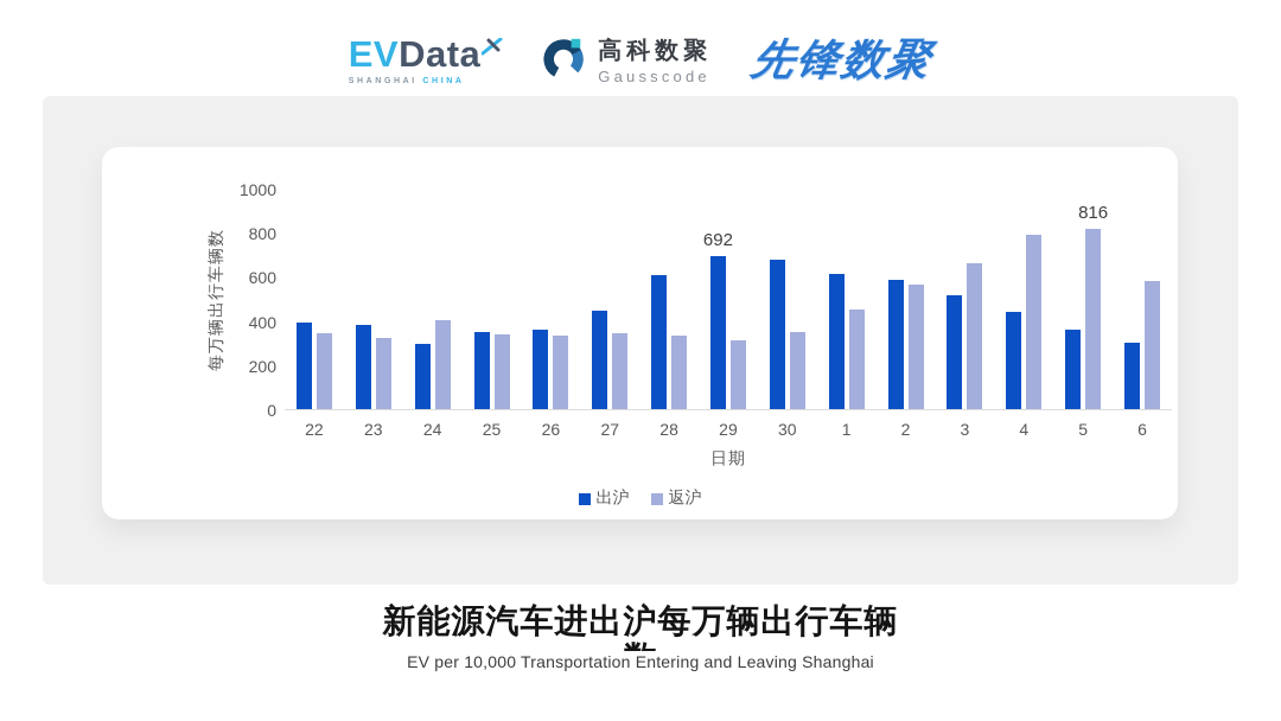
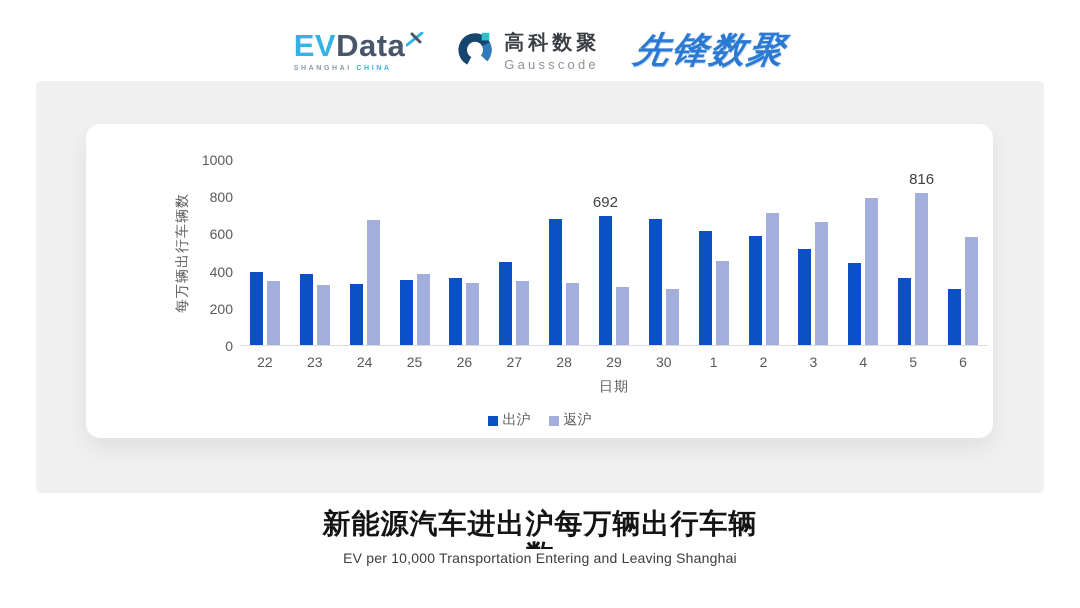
出沪/24: 300 -> 330
返沪/24: 400 -> 670
返沪/25: 340 -> 380
出沪/28: 610 -> 680
返沪/30: 350 -> 300
返沪/2: 560 -> 710
